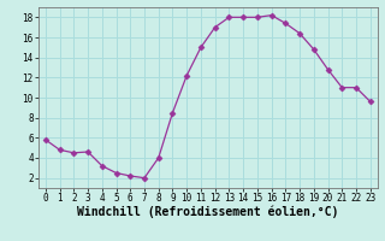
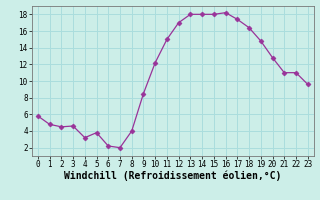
5: 2.5 -> 3.8
